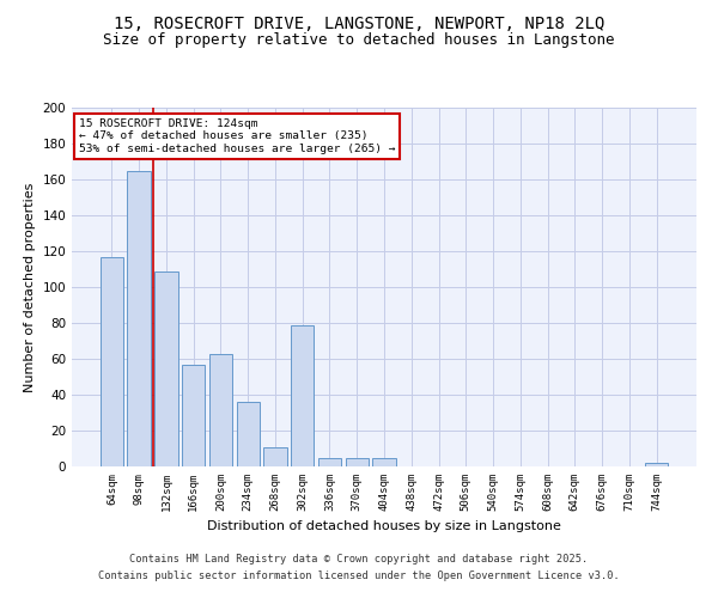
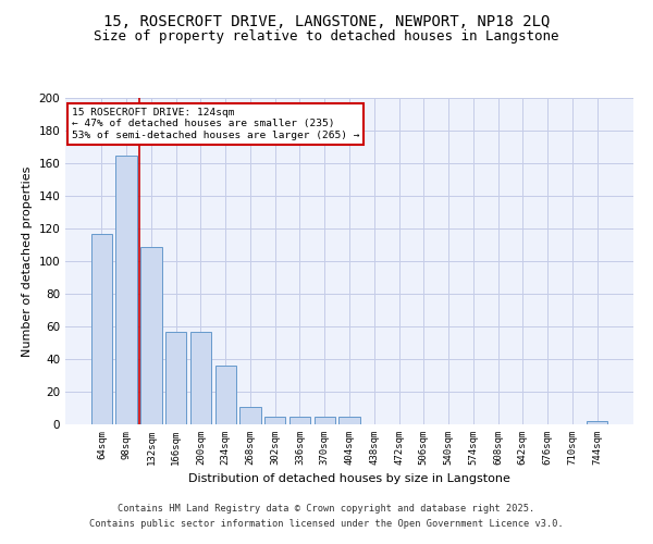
200sqm: 63 -> 57
302sqm: 79 -> 5
